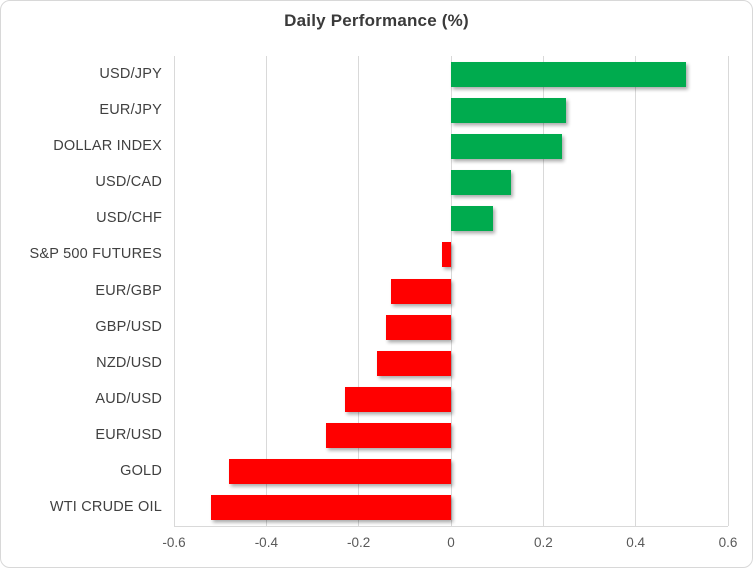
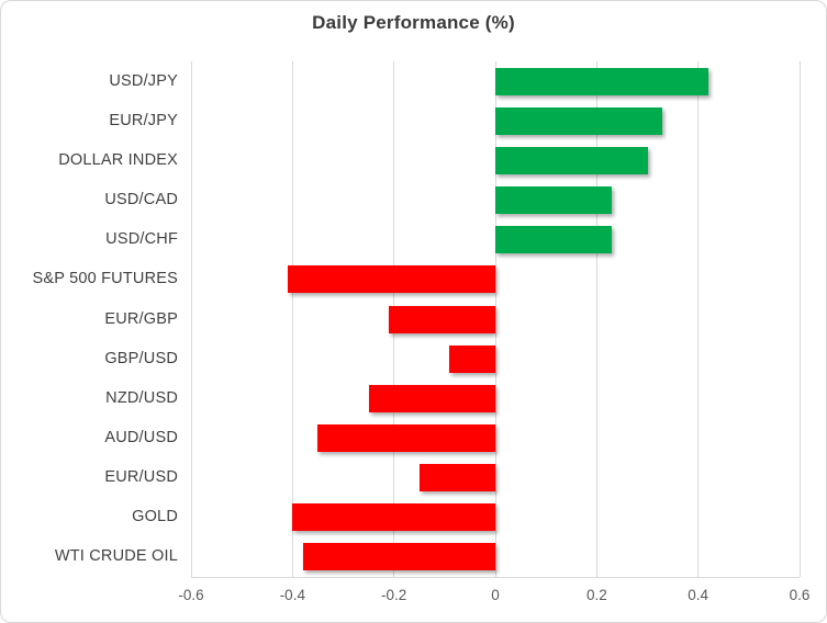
USD/JPY: 0.51 -> 0.42
EUR/JPY: 0.25 -> 0.33
DOLLAR INDEX: 0.24 -> 0.30
USD/CAD: 0.13 -> 0.23
USD/CHF: 0.09 -> 0.23
S&P 500 FUTURES: -0.02 -> -0.41
EUR/GBP: -0.13 -> -0.21
GBP/USD: -0.14 -> -0.09
NZD/USD: -0.16 -> -0.25
AUD/USD: -0.23 -> -0.35
EUR/USD: -0.27 -> -0.15
GOLD: -0.48 -> -0.40
WTI CRUDE OIL: -0.52 -> -0.38
